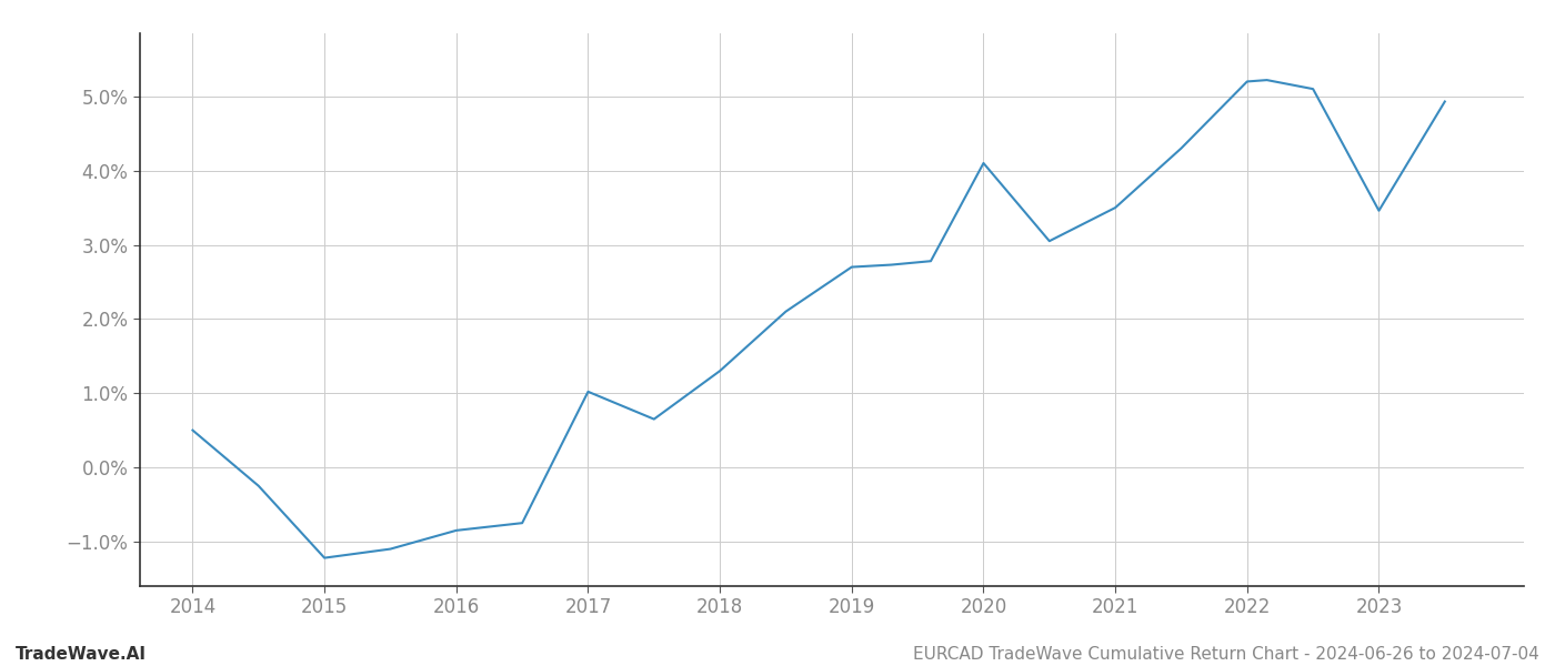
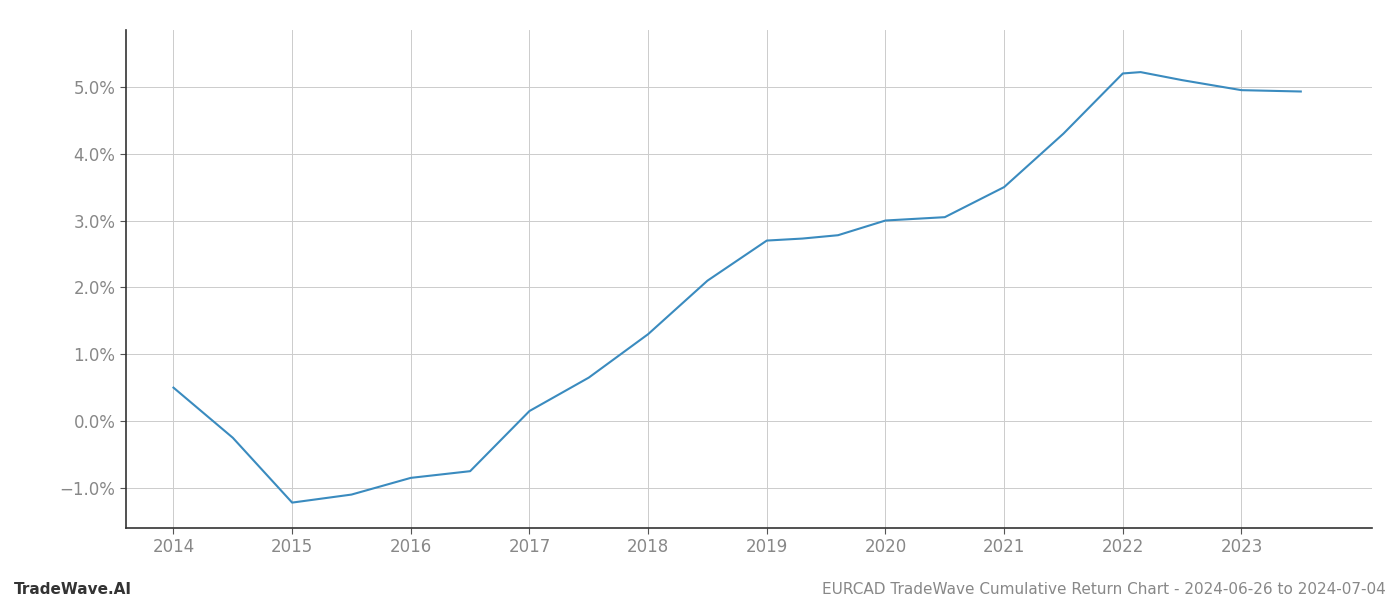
2017: 1.02% -> 0.15%
2020: 4.10% -> 3.00%
2023: 3.46% -> 4.95%
